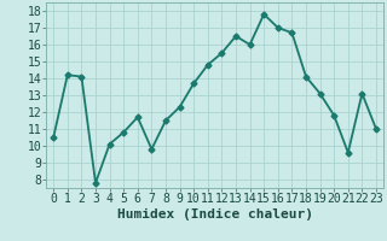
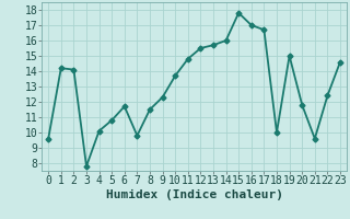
0: 10.5 -> 9.6
13: 16.5 -> 15.7
18: 14.1 -> 10.0
19: 13.1 -> 15.0
22: 13.1 -> 12.4
23: 11.0 -> 14.6
